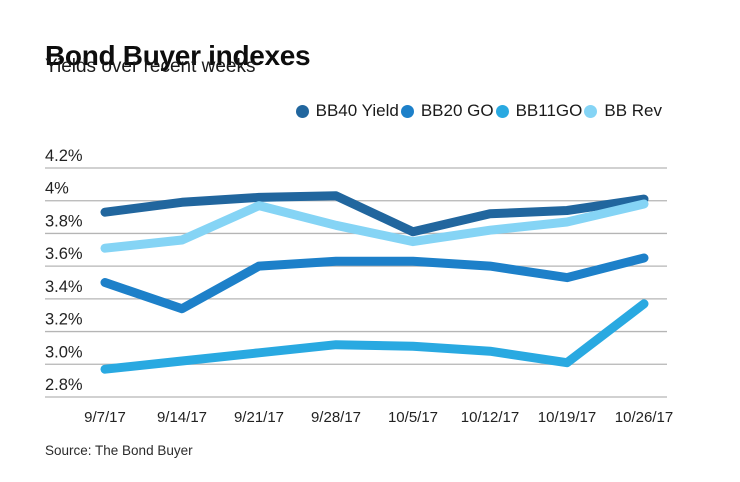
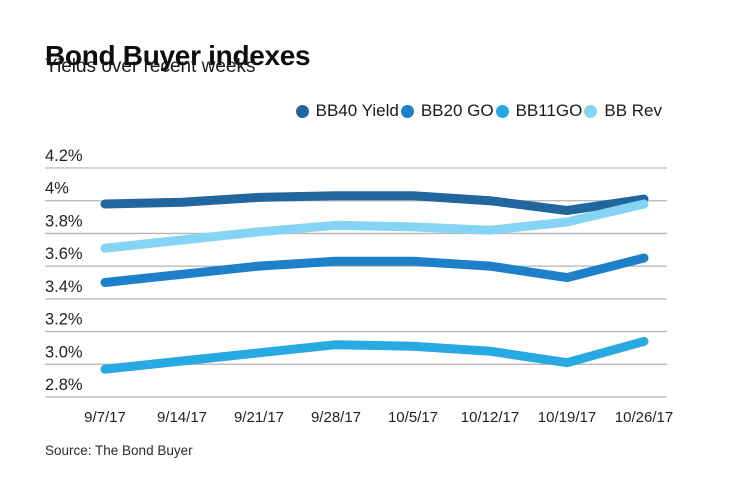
BB40 Yield/9/7/17: 3.93% -> 3.98%
BB20 GO/9/14/17: 3.34% -> 3.55%
BB Rev/9/21/17: 3.97% -> 3.81%
BB40 Yield/10/5/17: 3.81% -> 4.03%
BB Rev/10/5/17: 3.75% -> 3.84%
BB40 Yield/10/12/17: 3.92% -> 4.00%
BB11GO/10/26/17: 3.37% -> 3.14%
